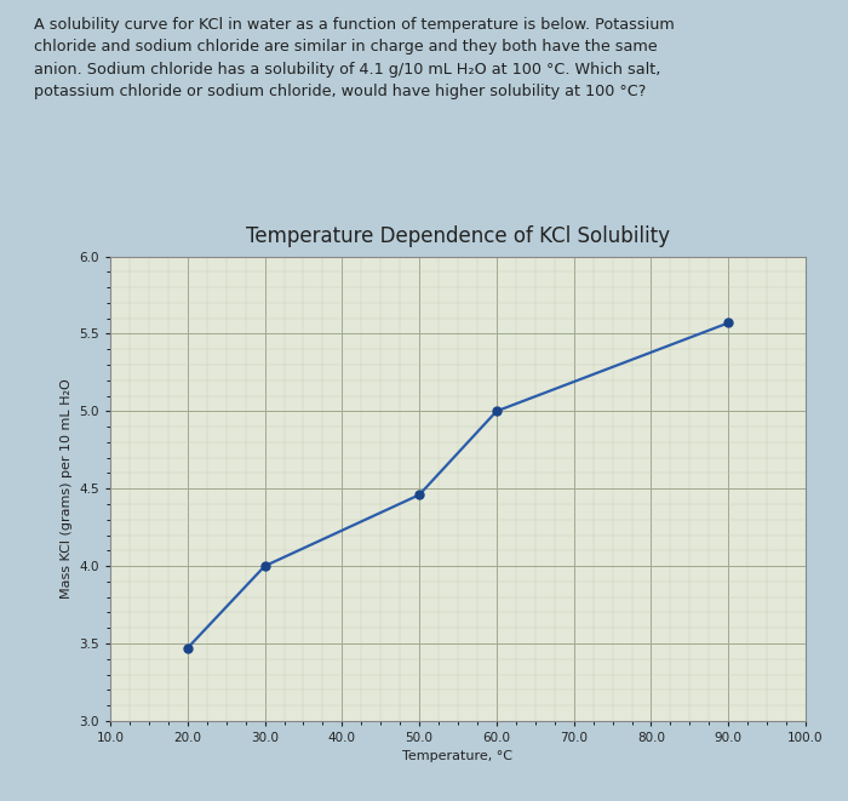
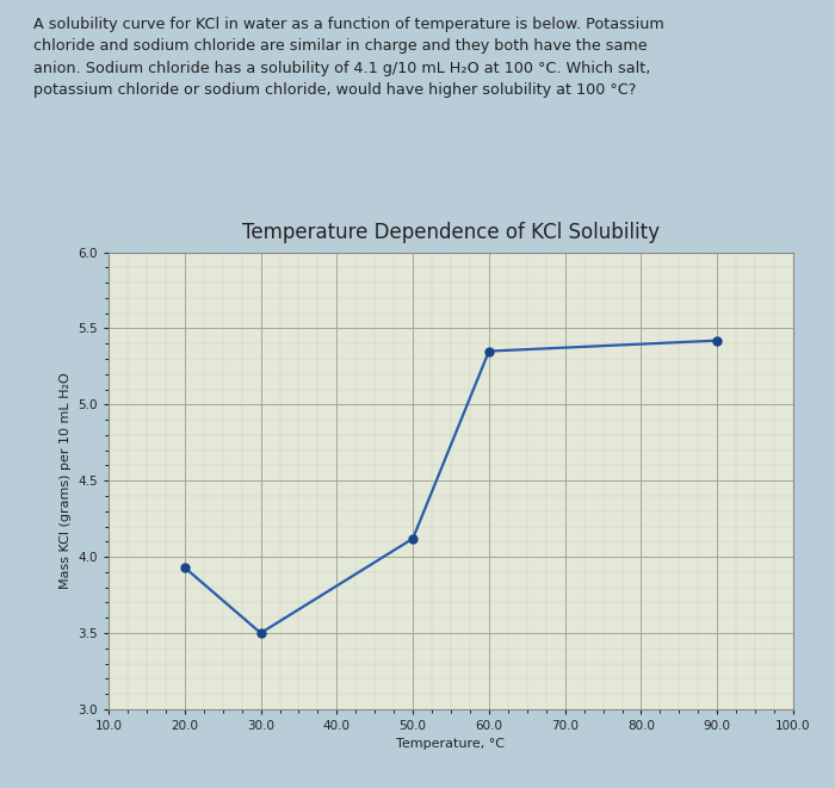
20.0: 3.47 -> 3.93
30.0: 4.00 -> 3.50
50.0: 4.46 -> 4.12
60.0: 5.00 -> 5.35
90.0: 5.57 -> 5.42
